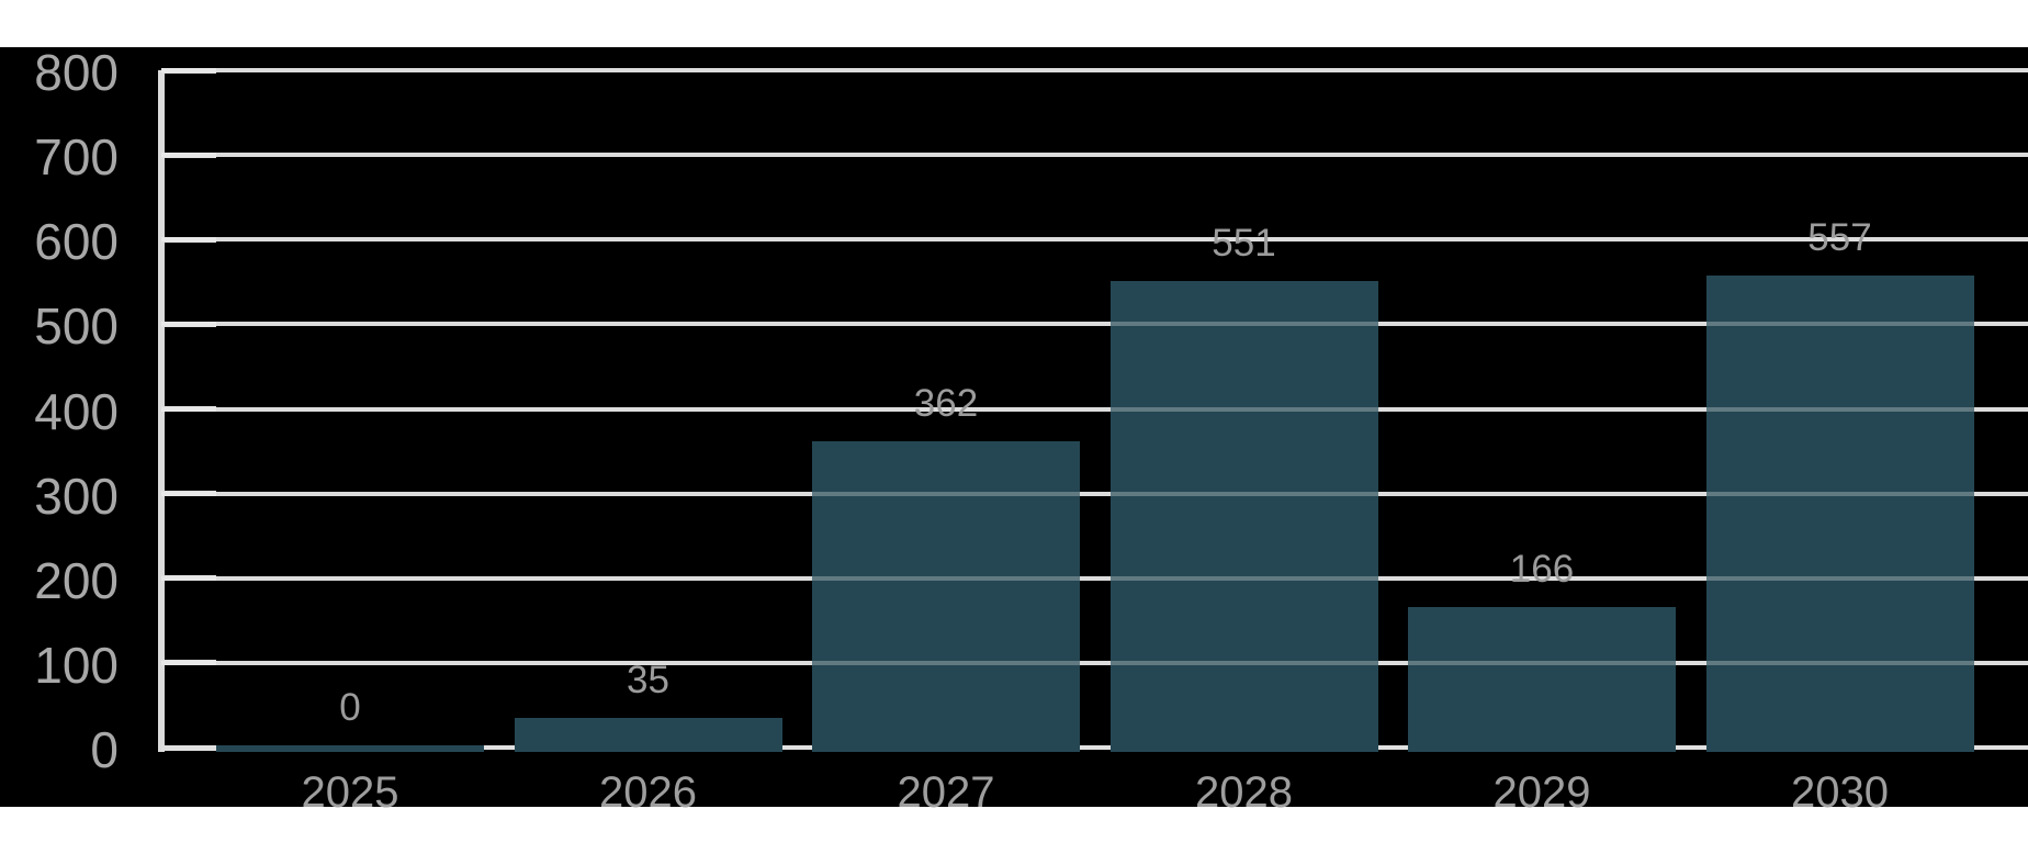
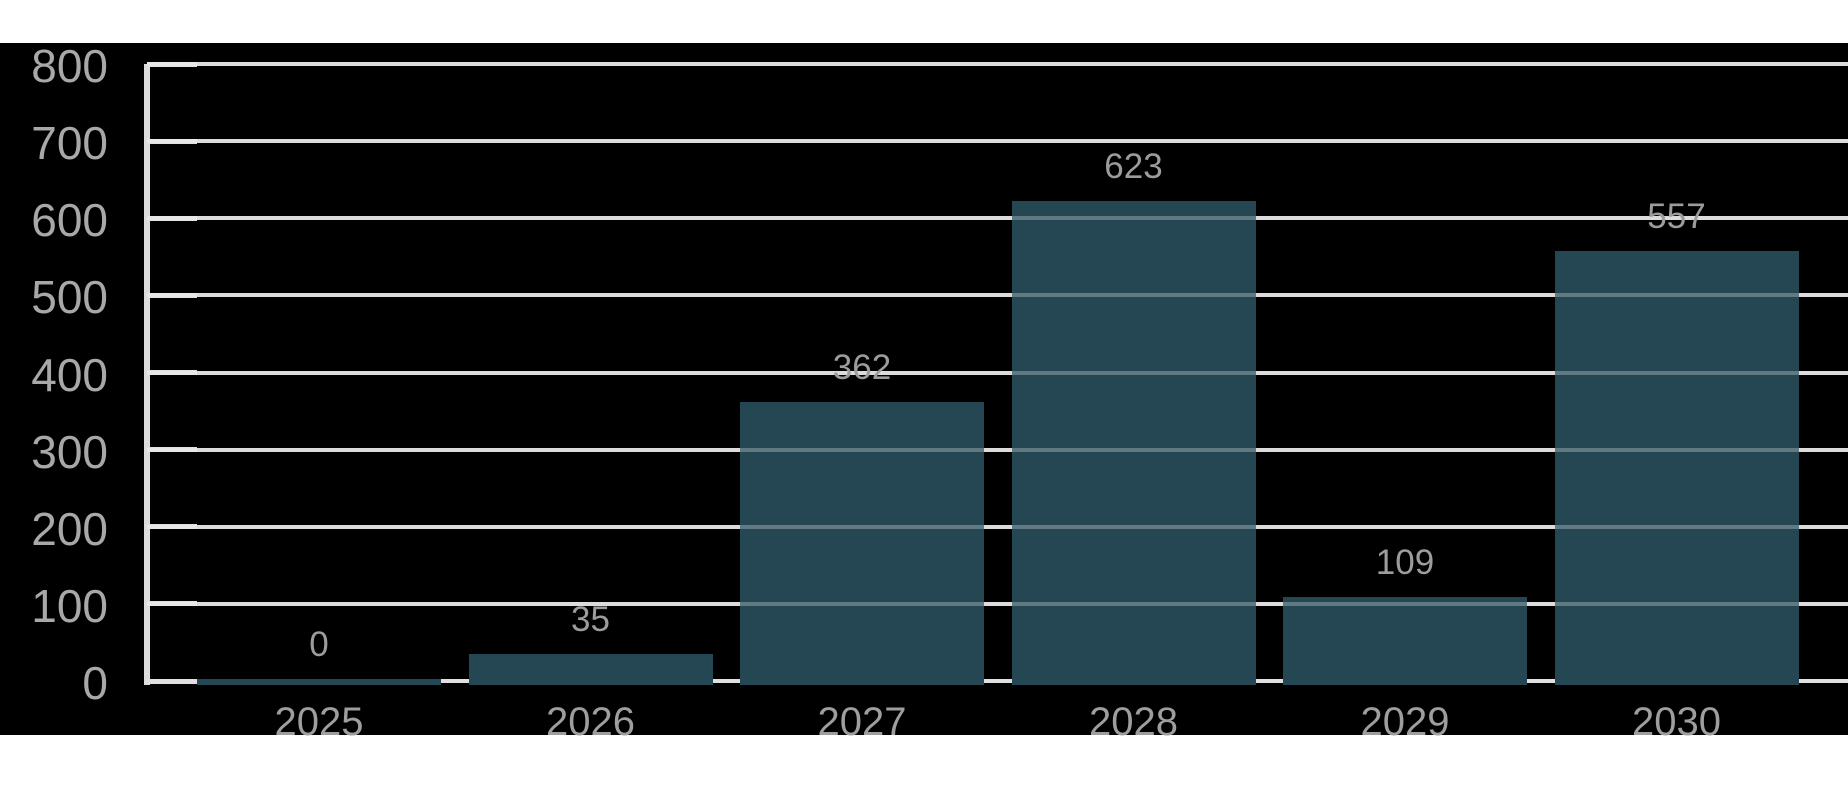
2028: 551 -> 623
2029: 166 -> 109
